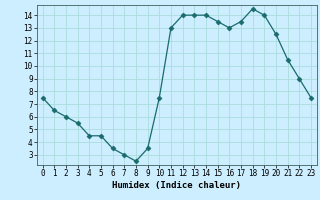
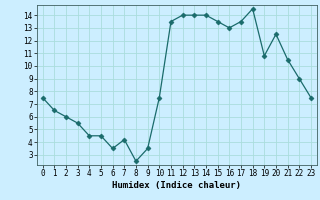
7: 3.0 -> 4.2
11: 13.0 -> 13.5
19: 14.0 -> 10.8
